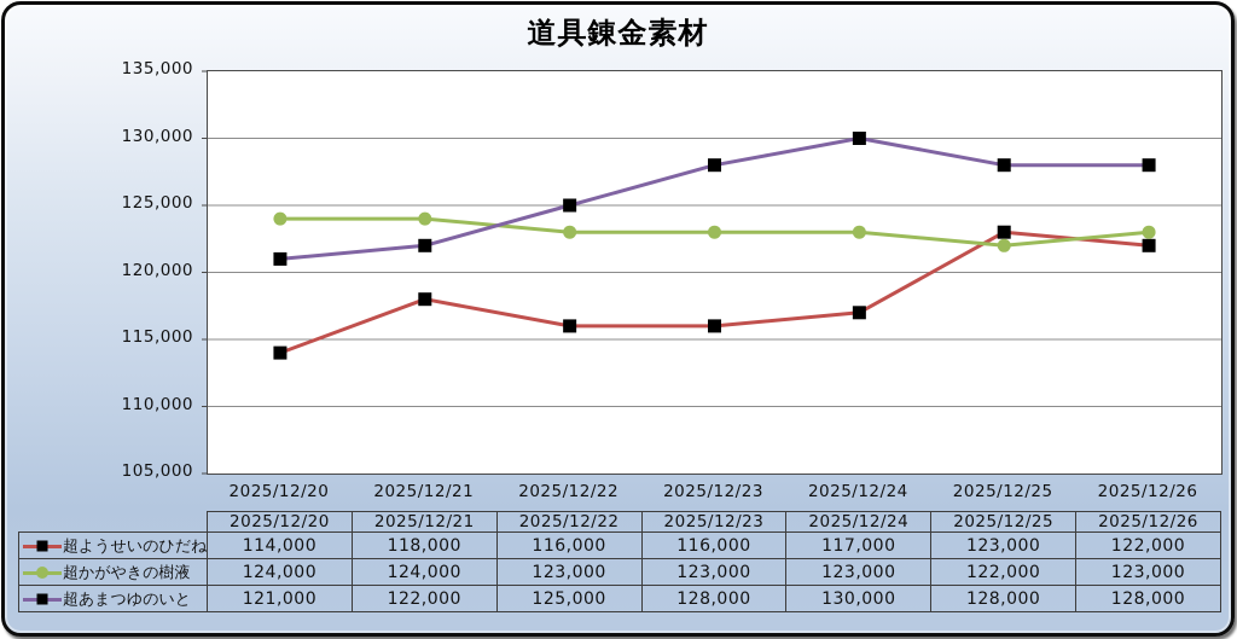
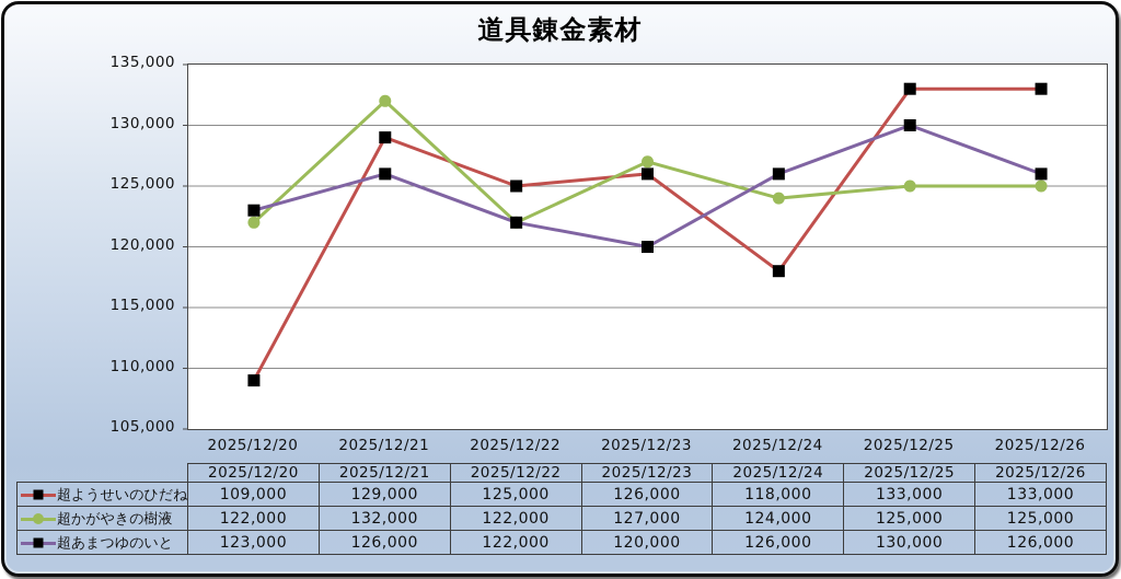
超ようせいのひだね/2025/12/20: 114,000 -> 109,000
超かがやきの樹液/2025/12/20: 124,000 -> 122,000
超あまつゆのいと/2025/12/20: 121,000 -> 123,000
超ようせいのひだね/2025/12/21: 118,000 -> 129,000
超かがやきの樹液/2025/12/21: 124,000 -> 132,000
超あまつゆのいと/2025/12/21: 122,000 -> 126,000
超ようせいのひだね/2025/12/22: 116,000 -> 125,000
超かがやきの樹液/2025/12/22: 123,000 -> 122,000
超あまつゆのいと/2025/12/22: 125,000 -> 122,000
超ようせいのひだね/2025/12/23: 116,000 -> 126,000
超かがやきの樹液/2025/12/23: 123,000 -> 127,000
超あまつゆのいと/2025/12/23: 128,000 -> 120,000
超ようせいのひだね/2025/12/24: 117,000 -> 118,000
超かがやきの樹液/2025/12/24: 123,000 -> 124,000
超あまつゆのいと/2025/12/24: 130,000 -> 126,000
超ようせいのひだね/2025/12/25: 123,000 -> 133,000
超かがやきの樹液/2025/12/25: 122,000 -> 125,000
超あまつゆのいと/2025/12/25: 128,000 -> 130,000
超ようせいのひだね/2025/12/26: 122,000 -> 133,000
超かがやきの樹液/2025/12/26: 123,000 -> 125,000
超あまつゆのいと/2025/12/26: 128,000 -> 126,000
